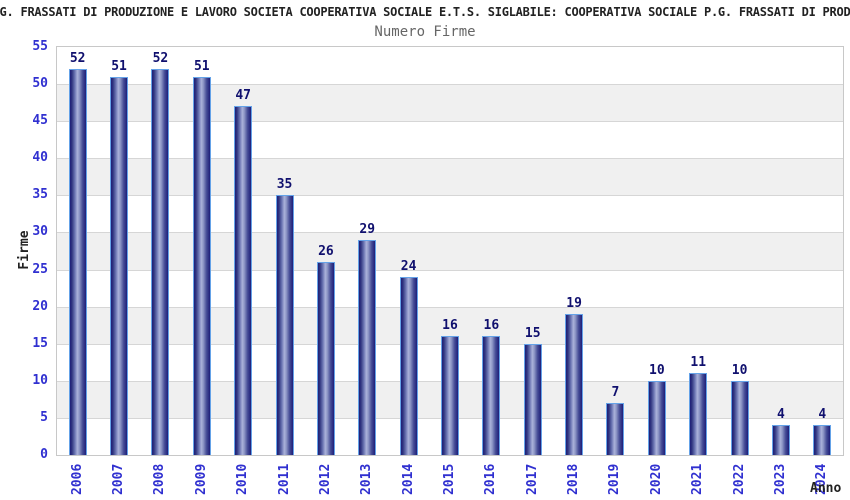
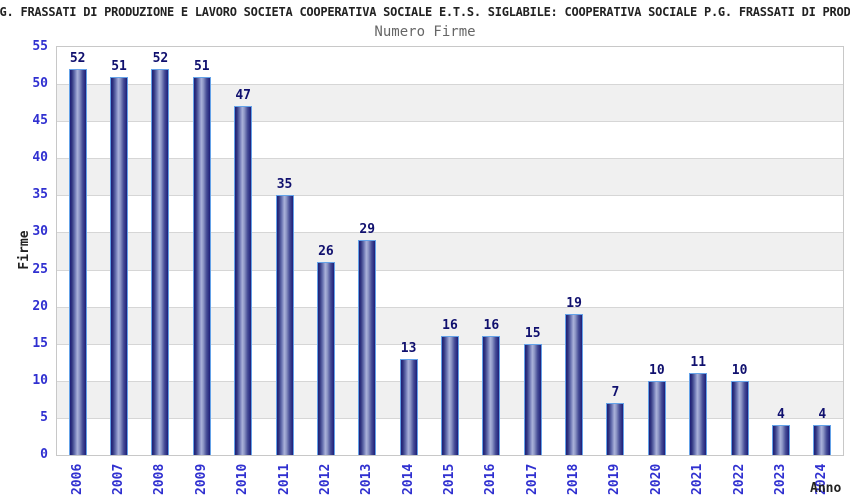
2014: 24 -> 13
